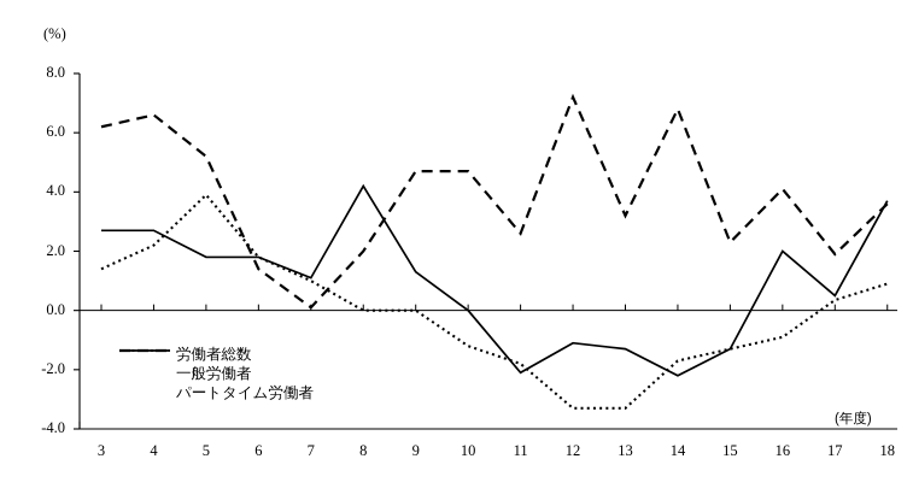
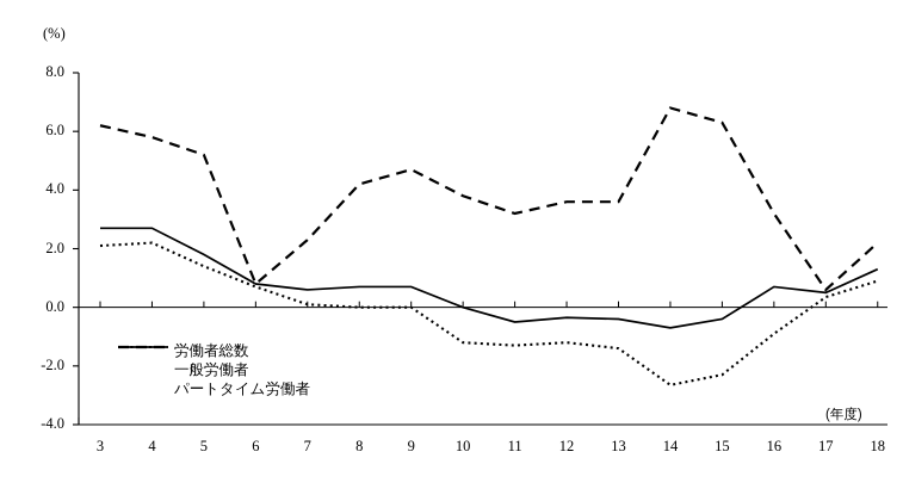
一般労働者/3: 1.4 -> 2.1
パートタイム労働者/4: 6.6 -> 5.8
一般労働者/5: 3.9 -> 1.4
労働者総数/6: 1.8 -> 0.8
一般労働者/6: 1.8 -> 0.7
パートタイム労働者/6: 1.4 -> 0.8
労働者総数/7: 1.1 -> 0.6
一般労働者/7: 1.0 -> 0.1
パートタイム労働者/7: 0.1 -> 2.3
労働者総数/8: 4.2 -> 0.7
パートタイム労働者/8: 2.0 -> 4.2
労働者総数/9: 1.3 -> 0.7
パートタイム労働者/10: 4.7 -> 3.8
労働者総数/11: -2.1 -> -0.5
一般労働者/11: -1.8 -> -1.3
パートタイム労働者/11: 2.6 -> 3.2
労働者総数/12: -1.1 -> -0.3
一般労働者/12: -3.3 -> -1.2
パートタイム労働者/12: 7.2 -> 3.6
労働者総数/13: -1.3 -> -0.4
一般労働者/13: -3.3 -> -1.4
パートタイム労働者/13: 3.2 -> 3.6
労働者総数/14: -2.2 -> -0.7
一般労働者/14: -1.7 -> -2.6
労働者総数/15: -1.3 -> -0.4
一般労働者/15: -1.3 -> -2.3
パートタイム労働者/15: 2.3 -> 6.3
労働者総数/16: 2.0 -> 0.7
パートタイム労働者/16: 4.1 -> 3.2
パートタイム労働者/17: 1.9 -> 0.6
労働者総数/18: 3.7 -> 1.3
パートタイム労働者/18: 3.6 -> 2.2
